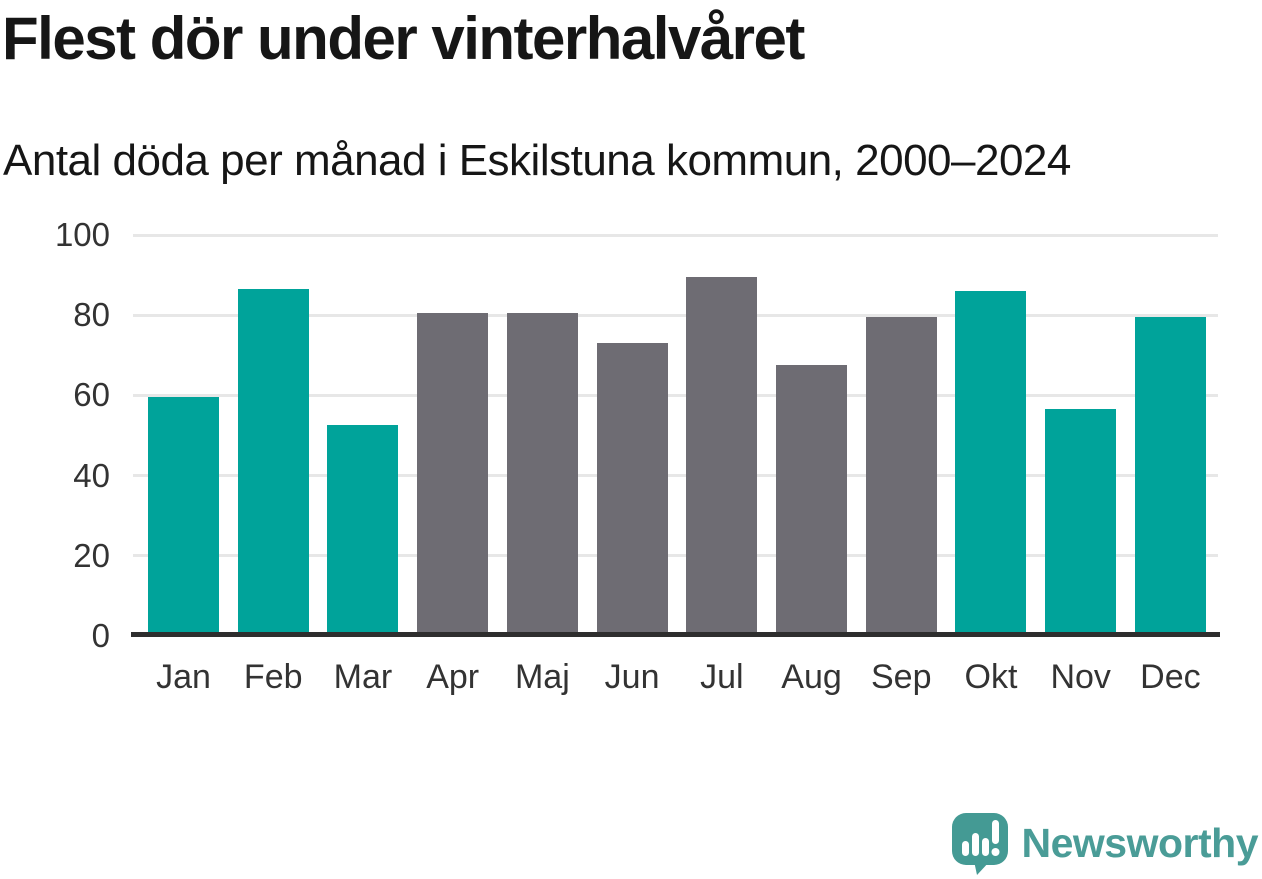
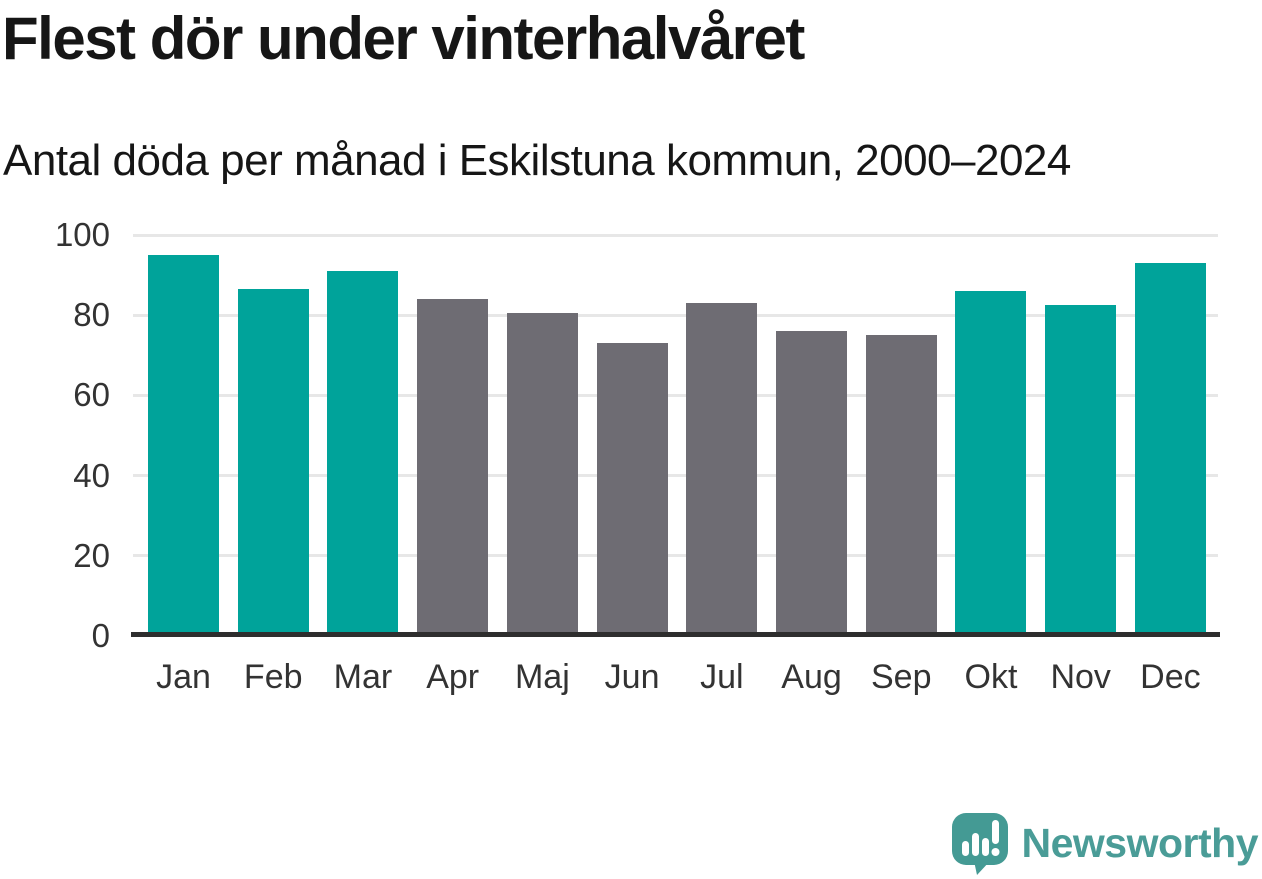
Jan: 59 -> 94
Mar: 52 -> 90
Apr: 80 -> 84
Jul: 89 -> 82
Aug: 67 -> 76
Sep: 79 -> 74
Nov: 56 -> 82
Dec: 79 -> 92
